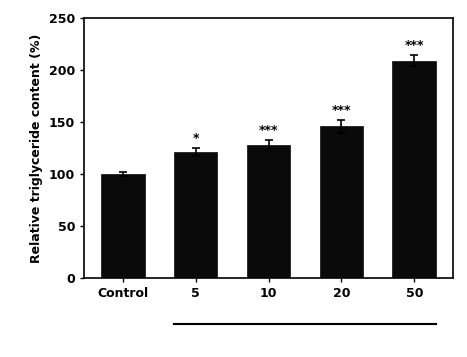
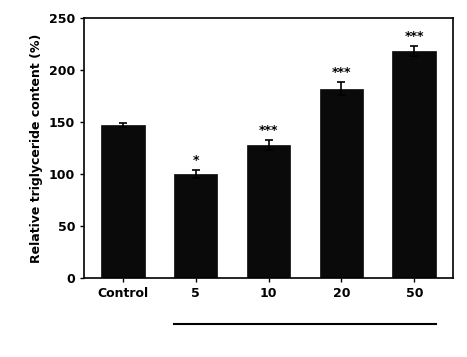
Control: 100 -> 147
5: 121 -> 100
20: 146 -> 182
50: 209 -> 218
